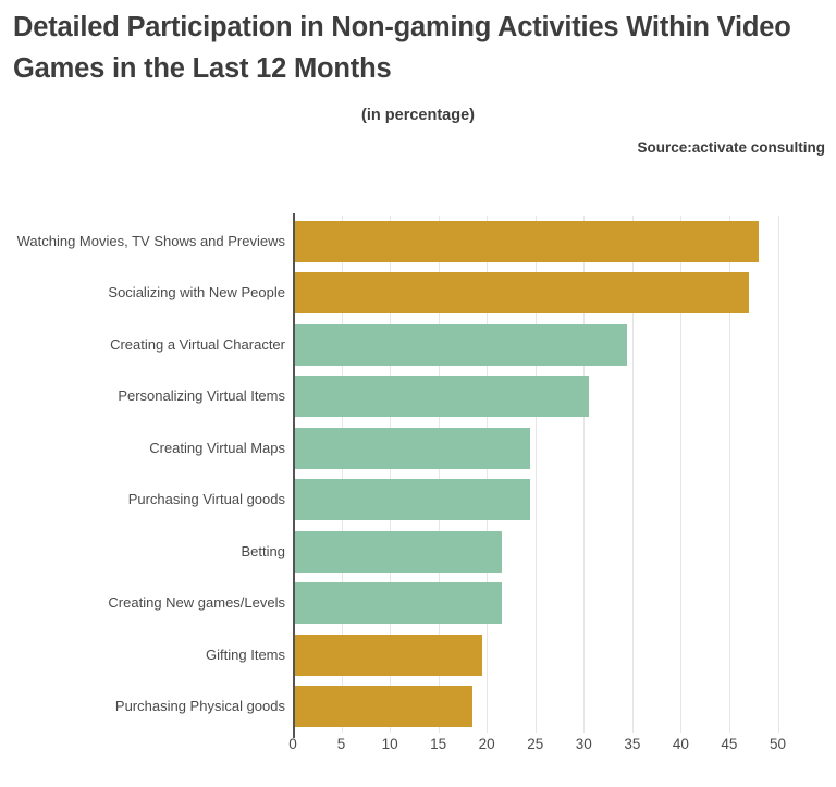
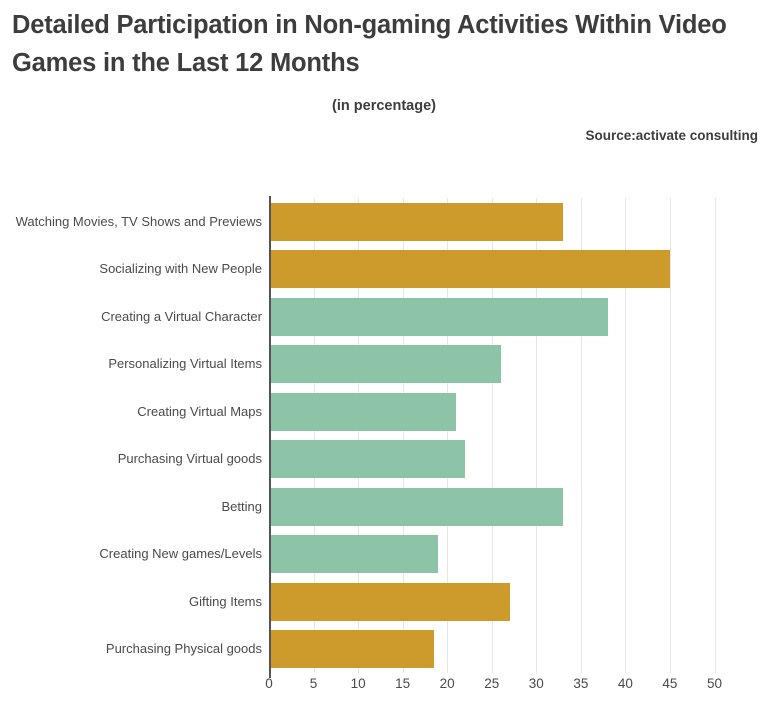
Watching Movies, TV Shows and Previews: 48 -> 33
Socializing with New People: 47 -> 45
Creating a Virtual Character: 34 -> 38
Personalizing Virtual Items: 30 -> 26
Creating Virtual Maps: 24 -> 21
Purchasing Virtual goods: 24 -> 22
Betting: 22 -> 33
Creating New games/Levels: 22 -> 19
Gifting Items: 20 -> 27
